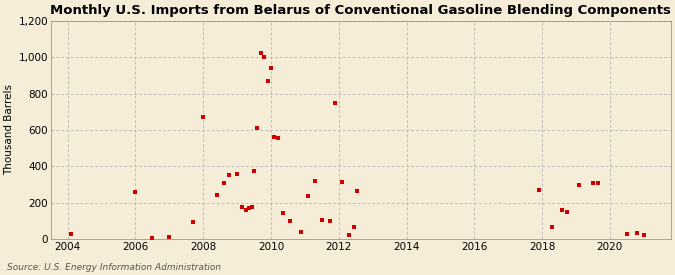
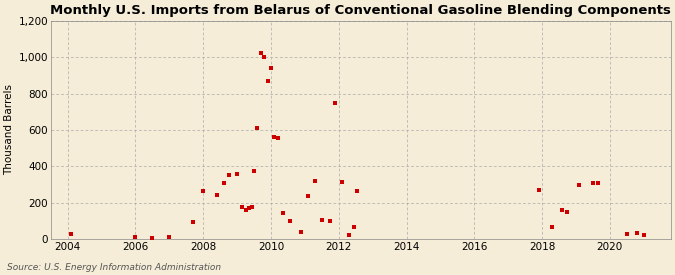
2006: 260 -> 10
2008: 670 -> 260
